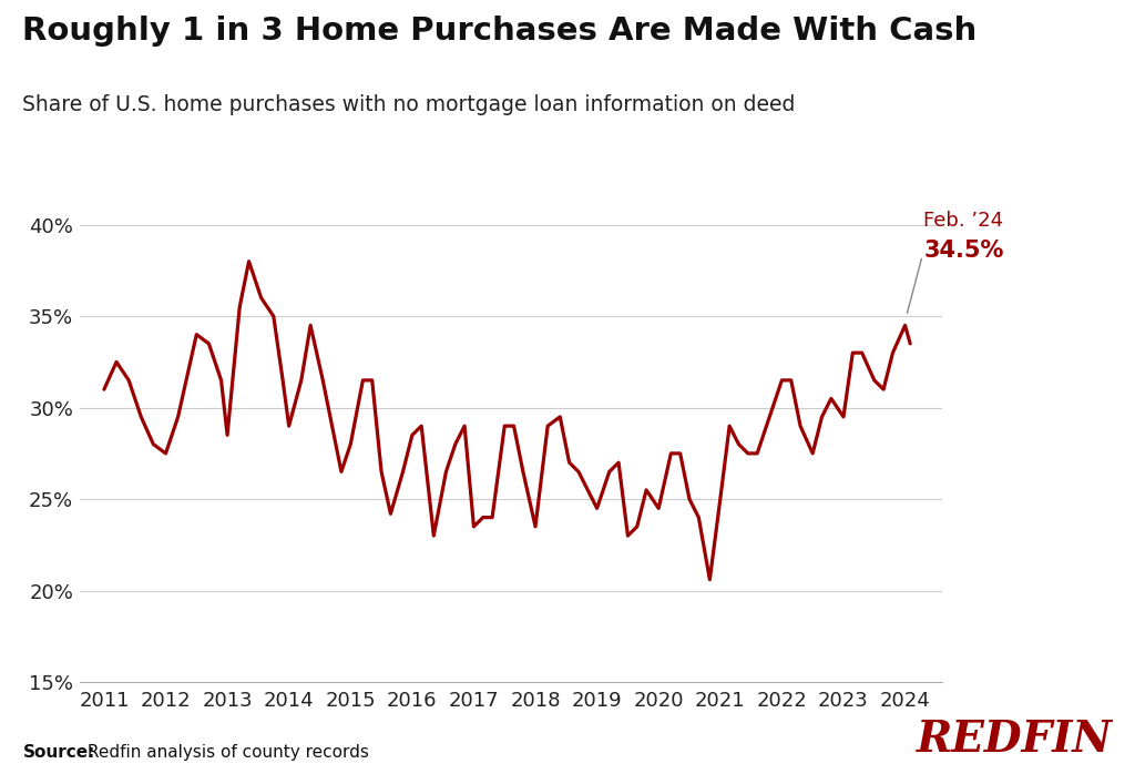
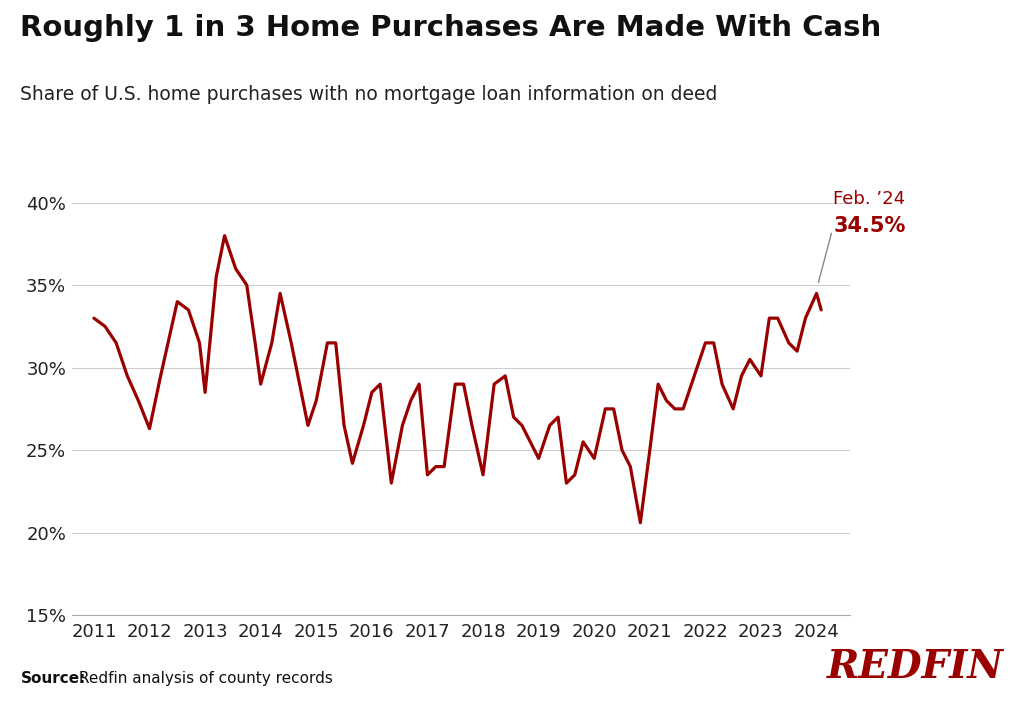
2011: 31.0% -> 33.0%
2012: 27.5% -> 26.3%
